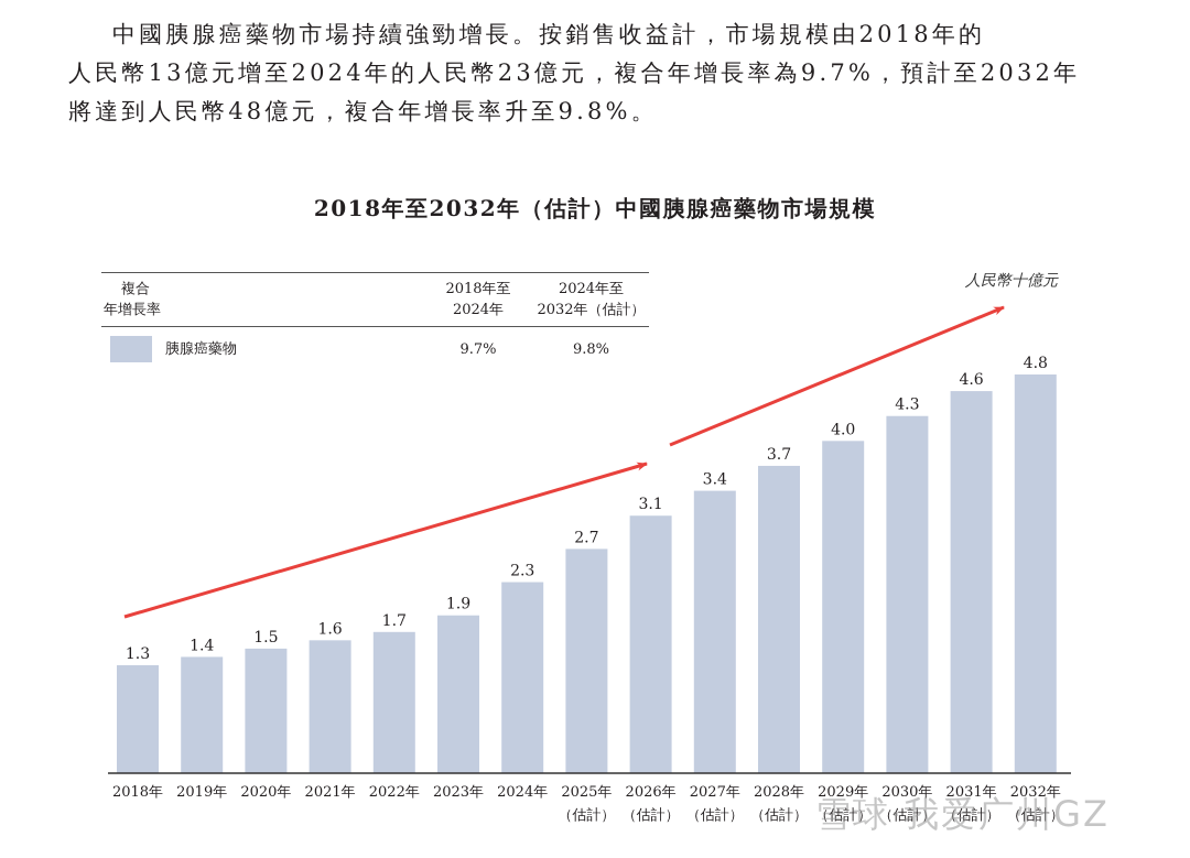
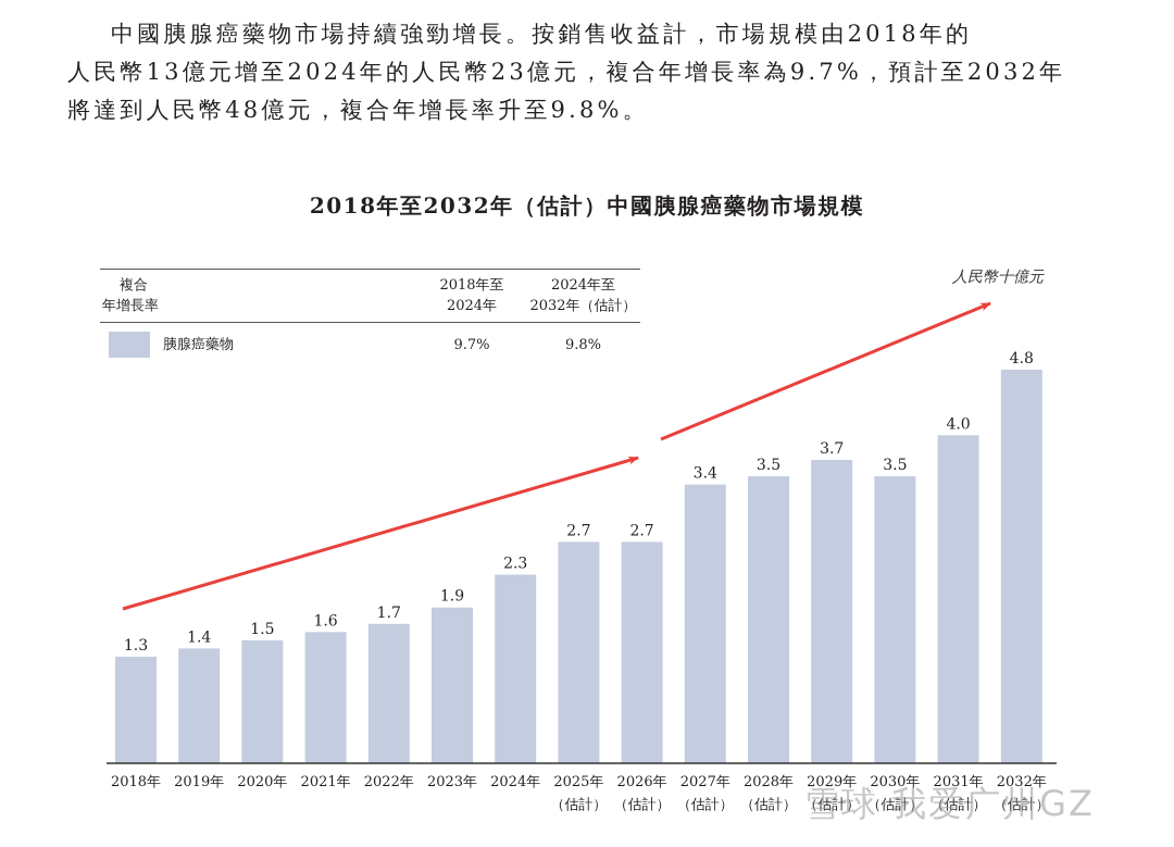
2026年: 3.1 -> 2.7
2028年: 3.7 -> 3.5
2029年: 4.0 -> 3.7
2030年: 4.3 -> 3.5
2031年: 4.6 -> 4.0
